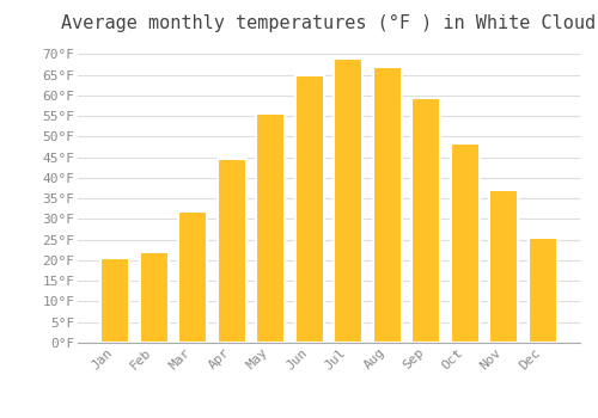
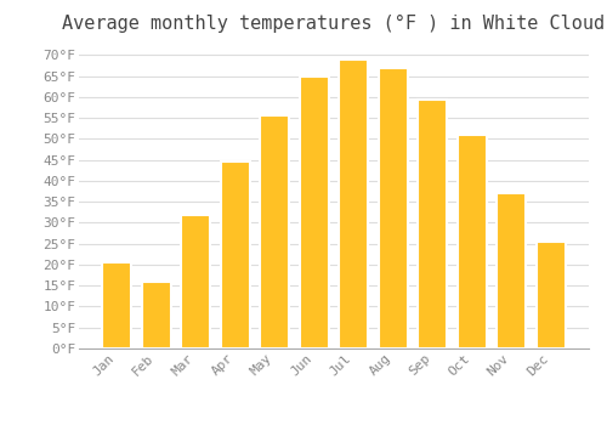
Feb: 22.0°F -> 16.0°F
Oct: 48.5°F -> 51.0°F
